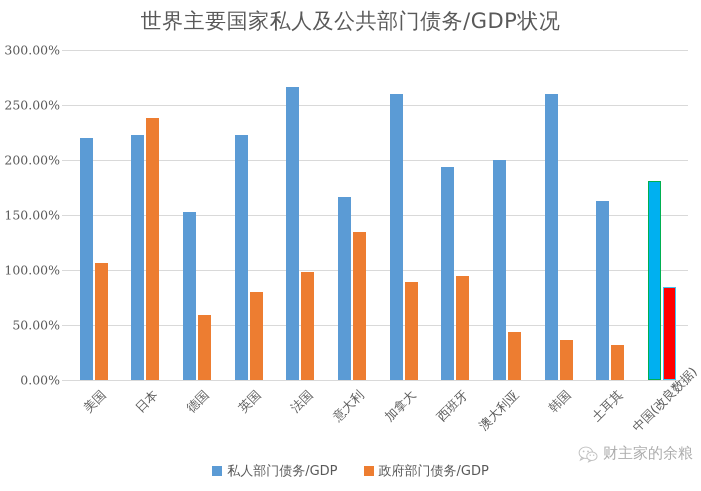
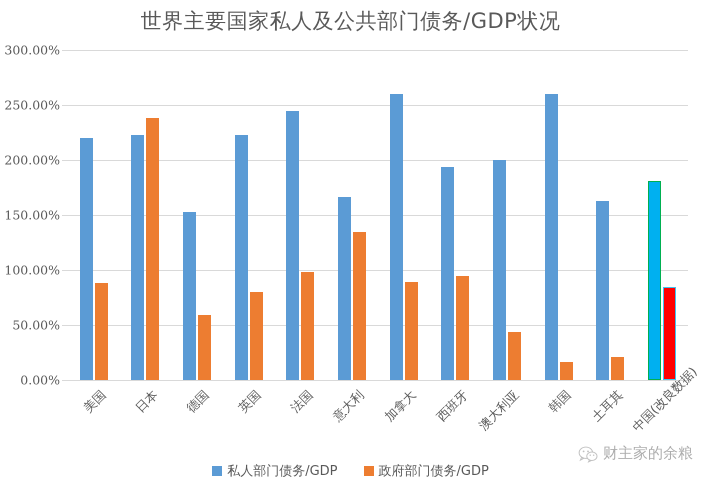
政府部门债务/GDP/美国: 106% -> 88%
私人部门债务/GDP/法国: 266% -> 245%
政府部门债务/GDP/韩国: 36% -> 16%
政府部门债务/GDP/土耳其: 32% -> 21%
